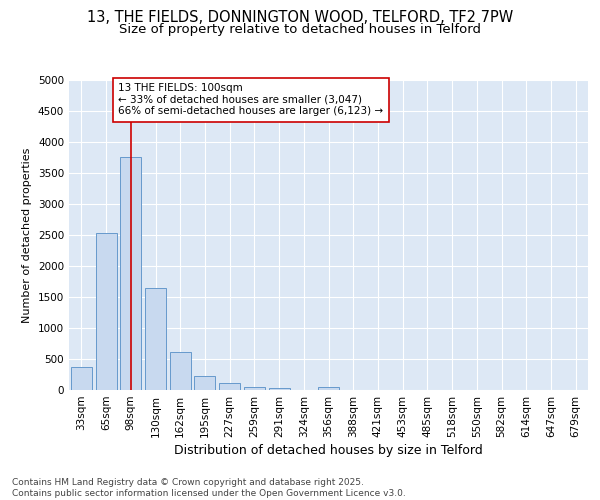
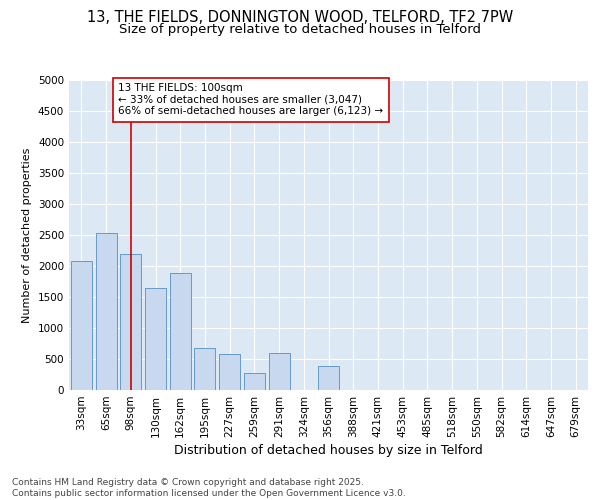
33sqm: 370 -> 2080
98sqm: 3760 -> 2200
162sqm: 620 -> 1880
195sqm: 230 -> 680
227sqm: 100 -> 580
259sqm: 50 -> 280
291sqm: 40 -> 600
356sqm: 50 -> 380
